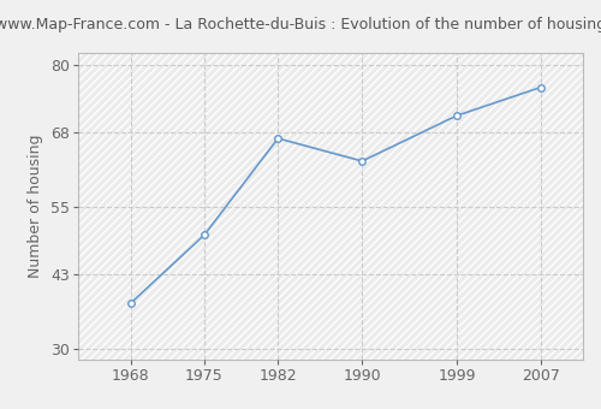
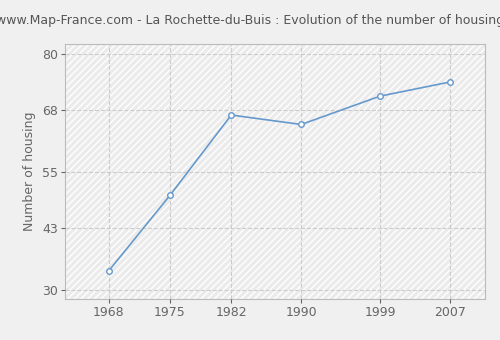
1968: 38 -> 34
1990: 63 -> 65
2007: 76 -> 74
